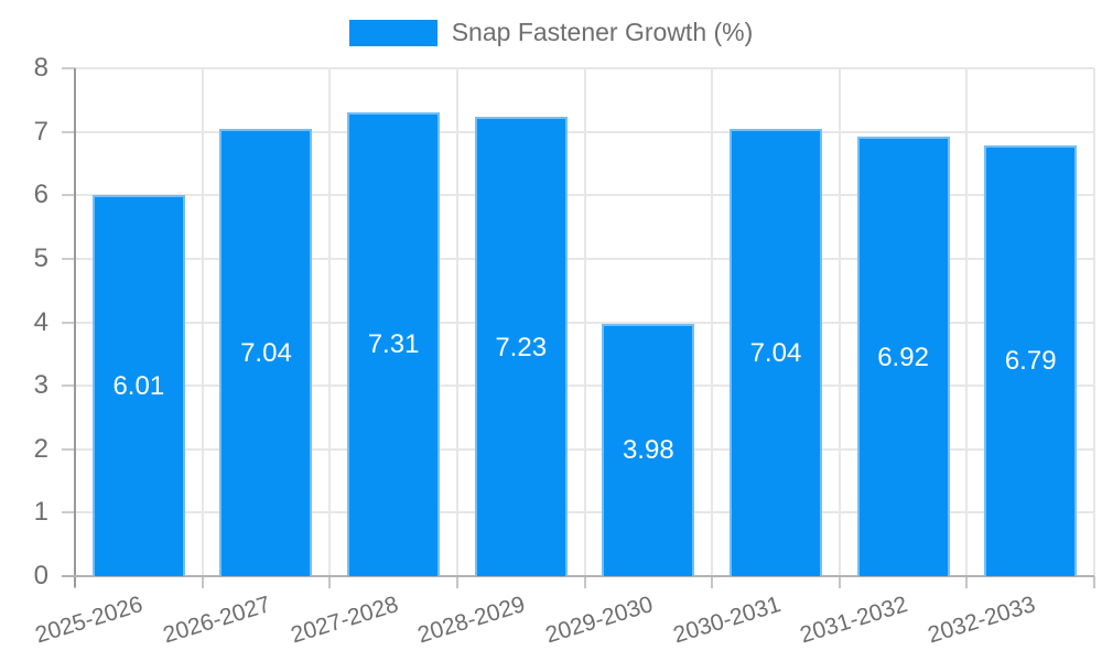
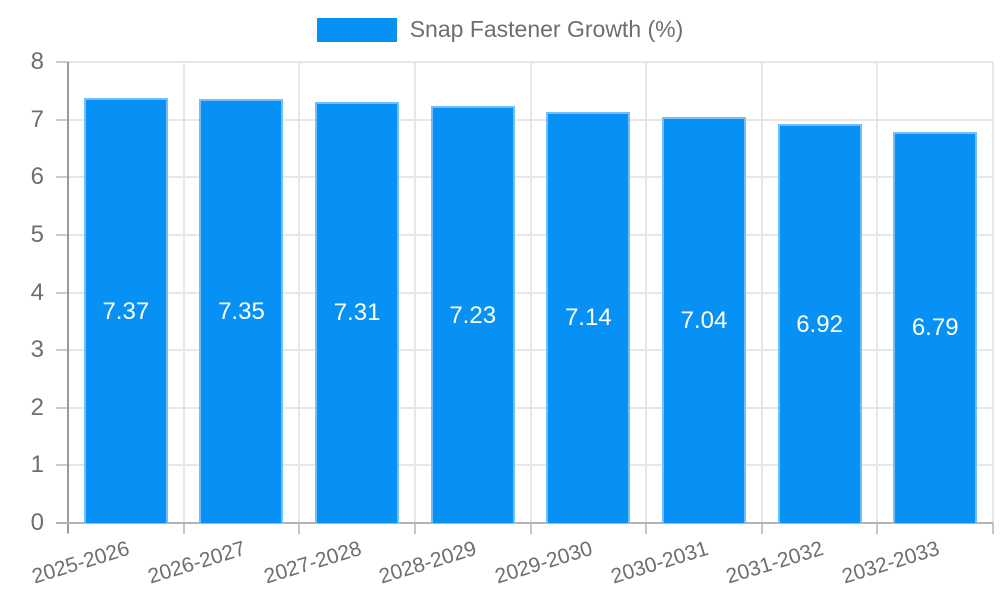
2025-2026: 6.01 -> 7.37
2026-2027: 7.04 -> 7.35
2029-2030: 3.98 -> 7.14
